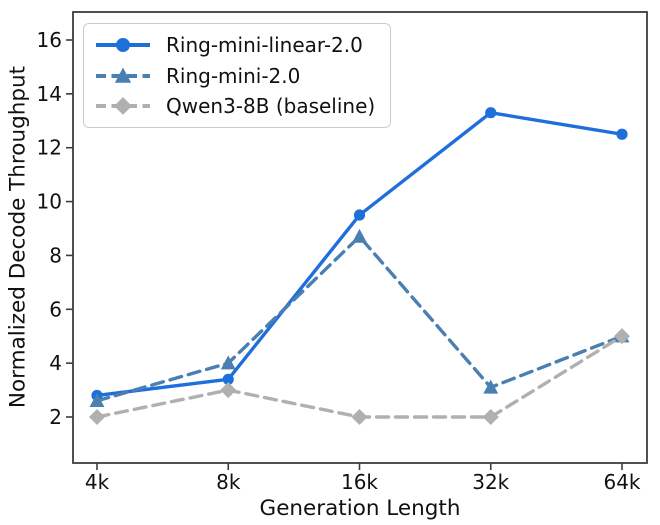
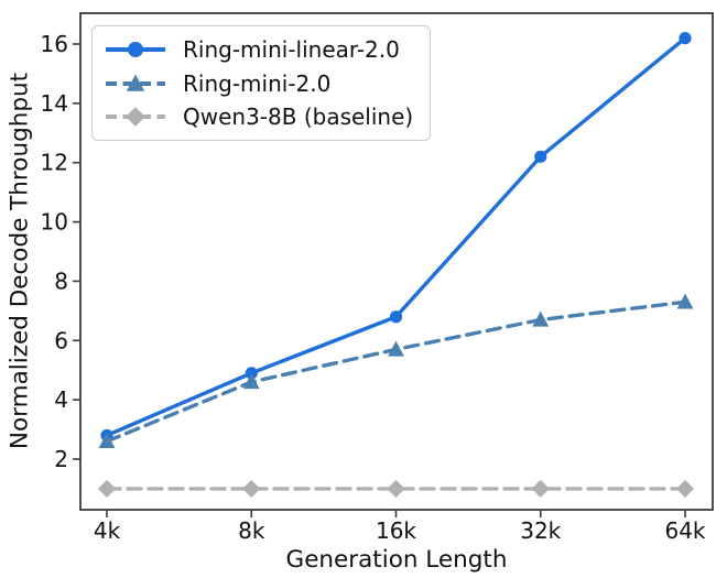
Qwen3-8B (baseline)/4k: 2 -> 1
Ring-mini-linear-2.0/8k: 3.4 -> 4.9
Ring-mini-2.0/8k: 4.0 -> 4.6
Qwen3-8B (baseline)/8k: 3 -> 1
Ring-mini-linear-2.0/16k: 9.5 -> 6.8
Ring-mini-2.0/16k: 8.7 -> 5.7
Qwen3-8B (baseline)/16k: 2 -> 1
Ring-mini-linear-2.0/32k: 13.3 -> 12.2
Ring-mini-2.0/32k: 3.1 -> 6.7
Qwen3-8B (baseline)/32k: 2 -> 1
Ring-mini-linear-2.0/64k: 12.5 -> 16.2
Ring-mini-2.0/64k: 5.0 -> 7.3
Qwen3-8B (baseline)/64k: 5 -> 1
